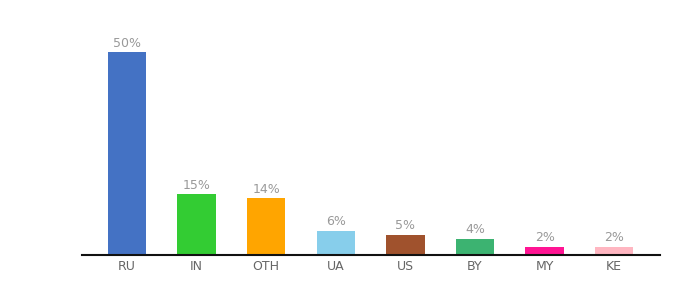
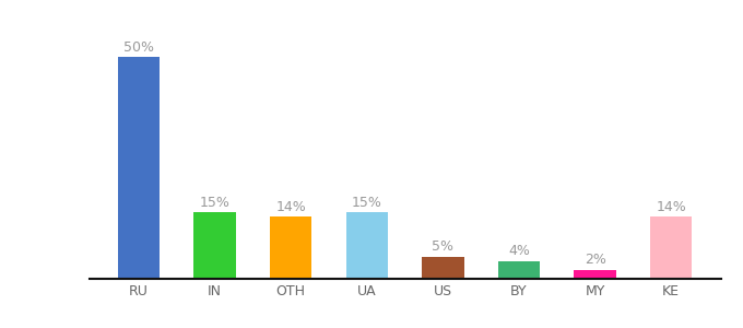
UA: 6% -> 15%
KE: 2% -> 14%
